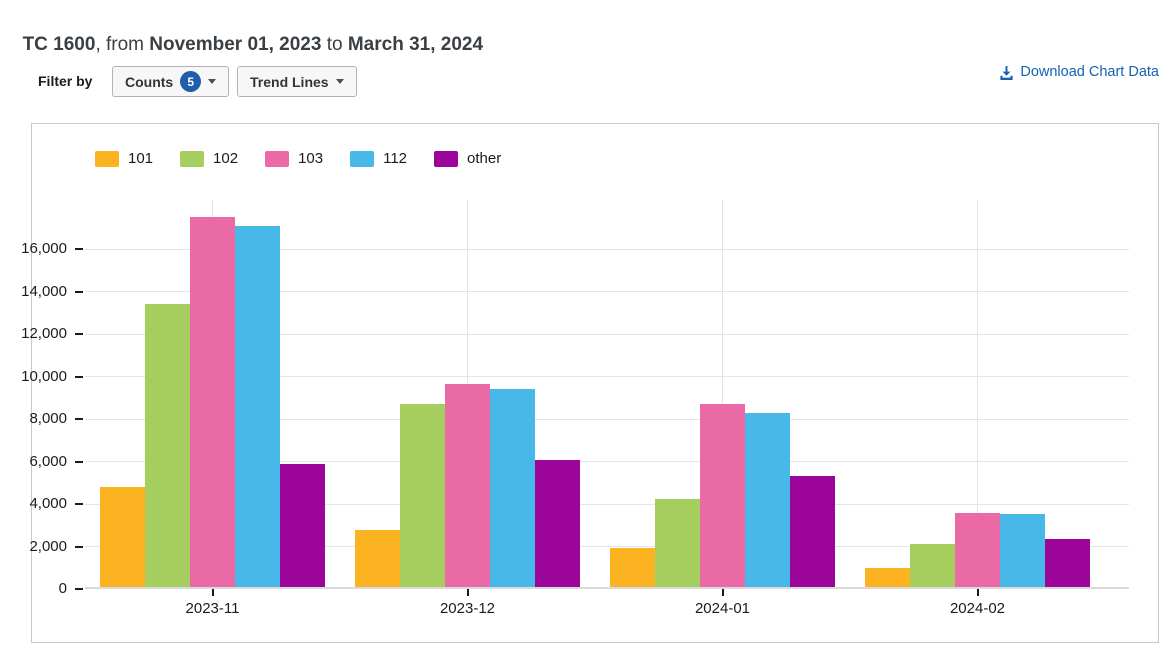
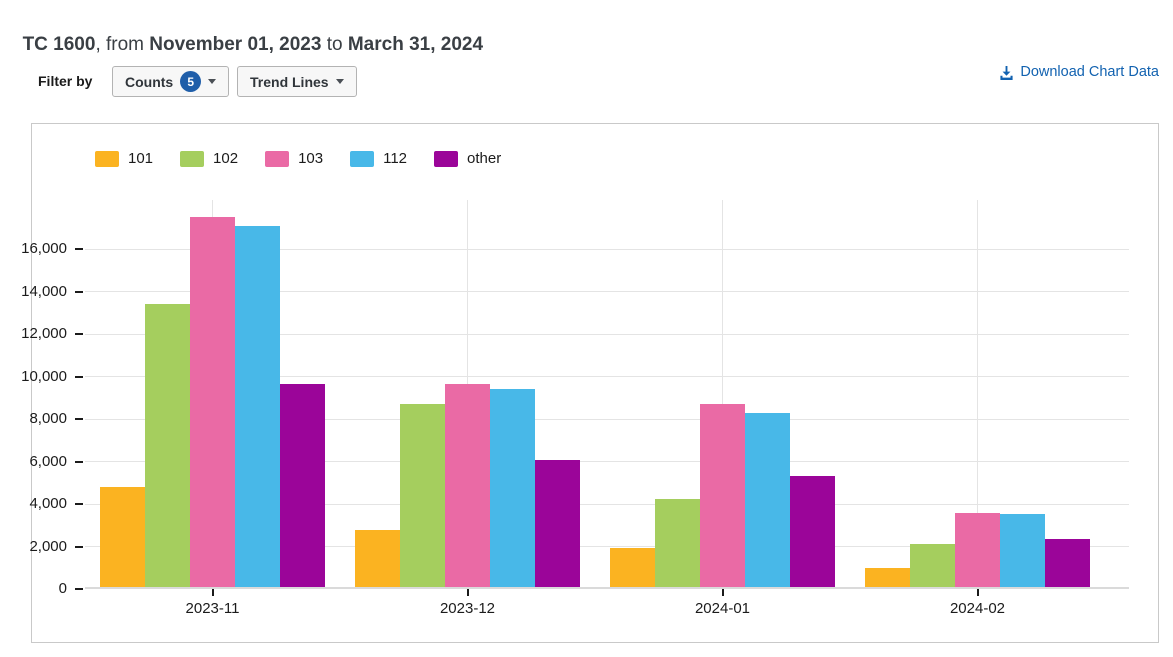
other/2023-11: 5900 -> 9600
